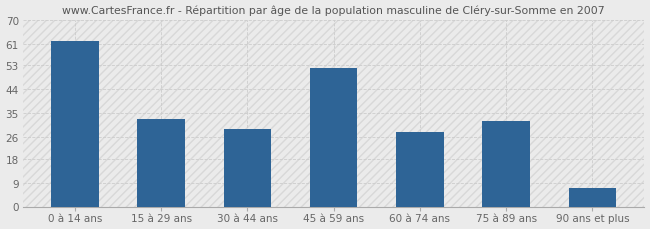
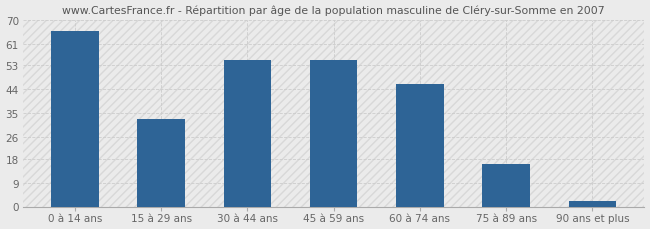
0 à 14 ans: 62 -> 66
30 à 44 ans: 29 -> 55
45 à 59 ans: 52 -> 55
60 à 74 ans: 28 -> 46
75 à 89 ans: 32 -> 16
90 ans et plus: 7 -> 2
